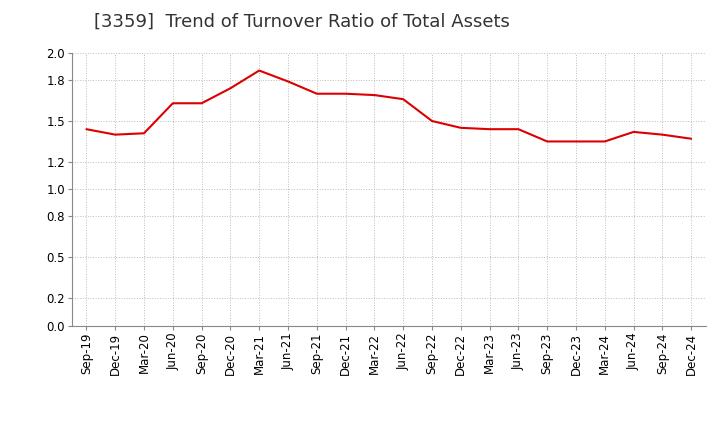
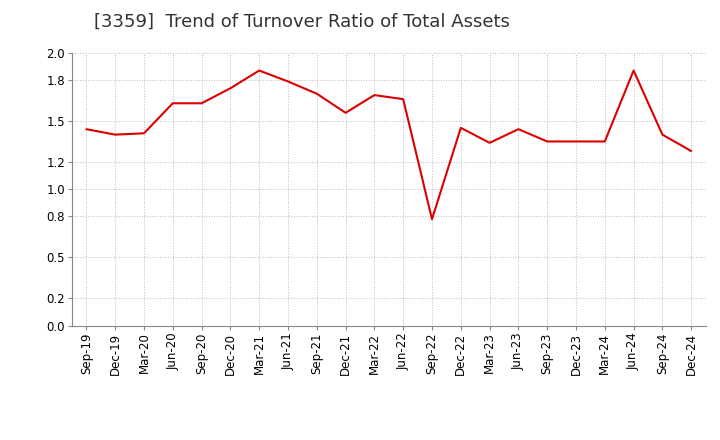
Dec-21: 1.70 -> 1.56
Sep-22: 1.50 -> 0.78
Mar-23: 1.44 -> 1.34
Jun-24: 1.42 -> 1.87
Dec-24: 1.37 -> 1.28
